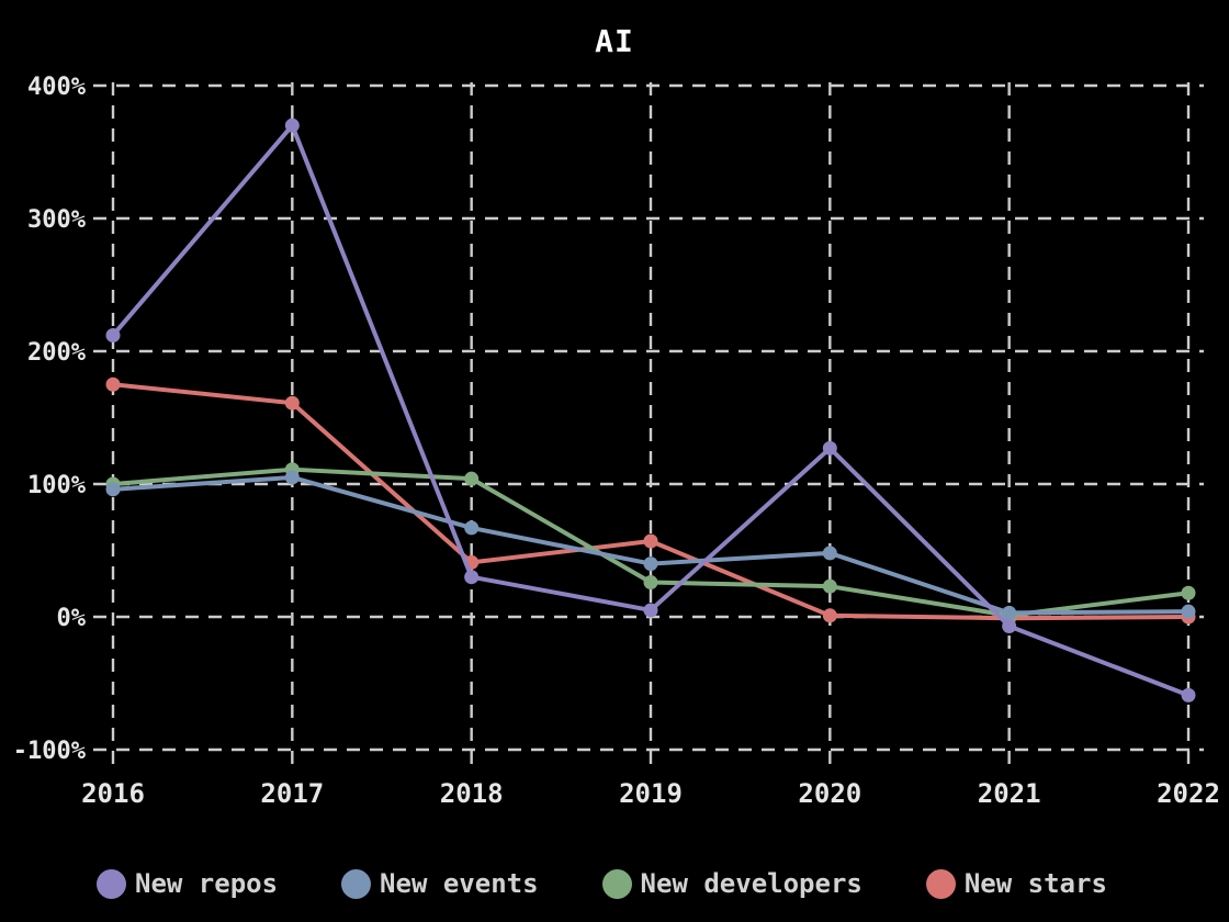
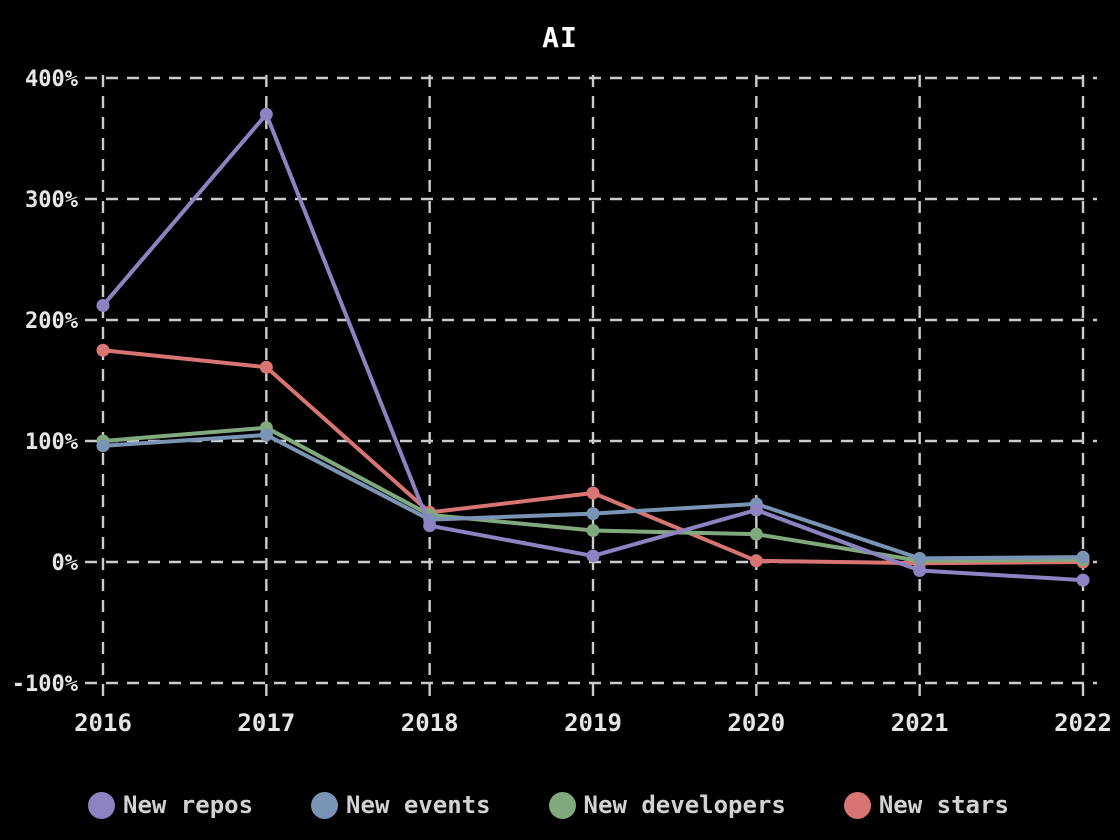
New events/2018: 67% -> 35%
New developers/2018: 104% -> 39%
New repos/2020: 127% -> 43%
New repos/2022: -59% -> -15%
New developers/2022: 18% -> 2%
